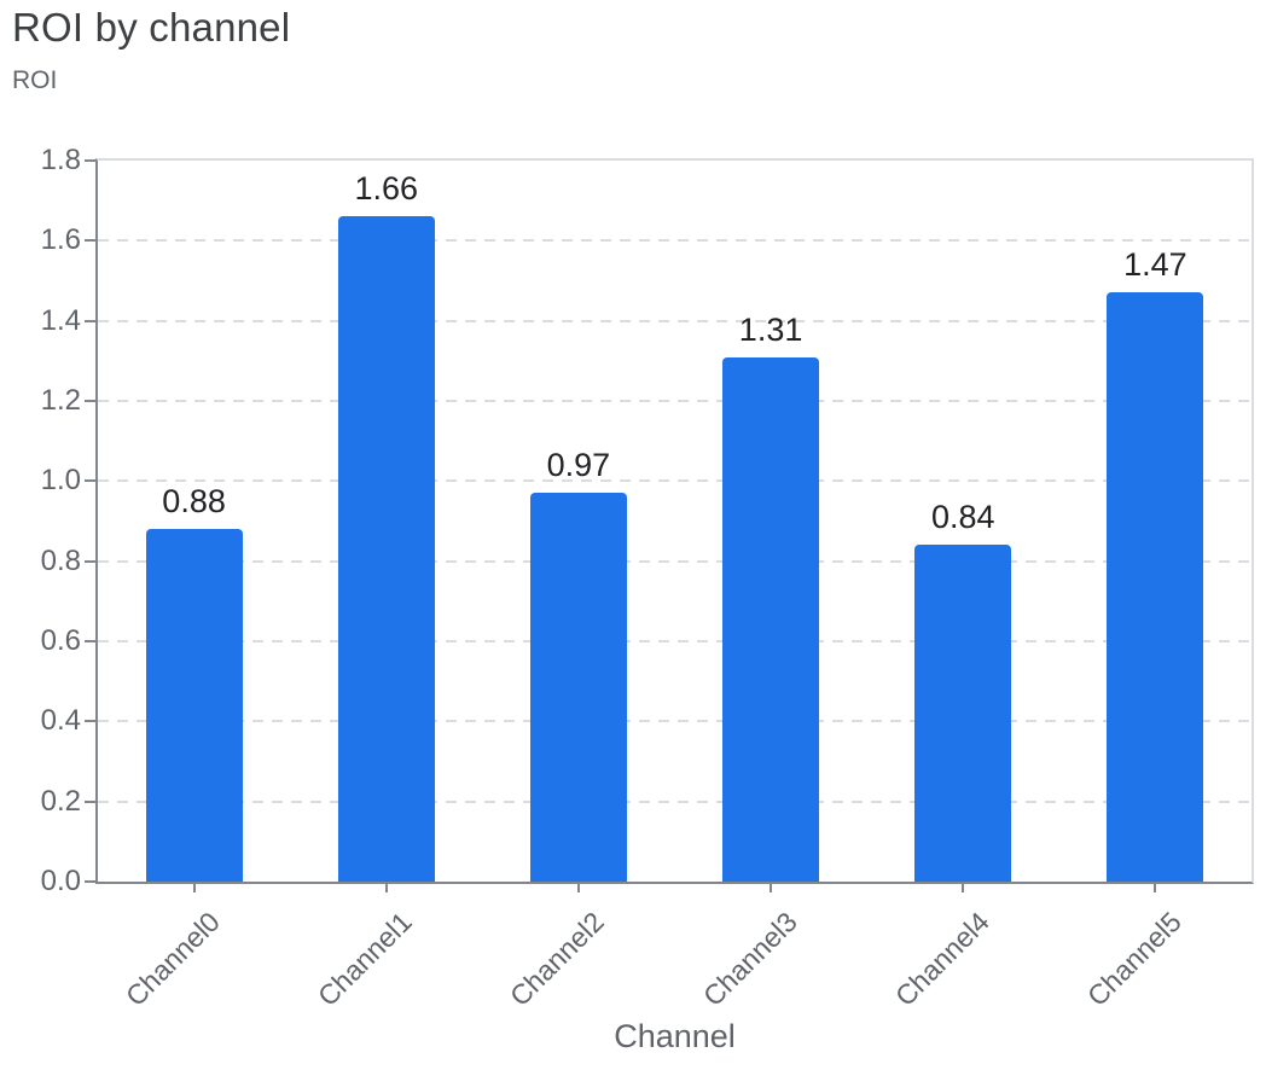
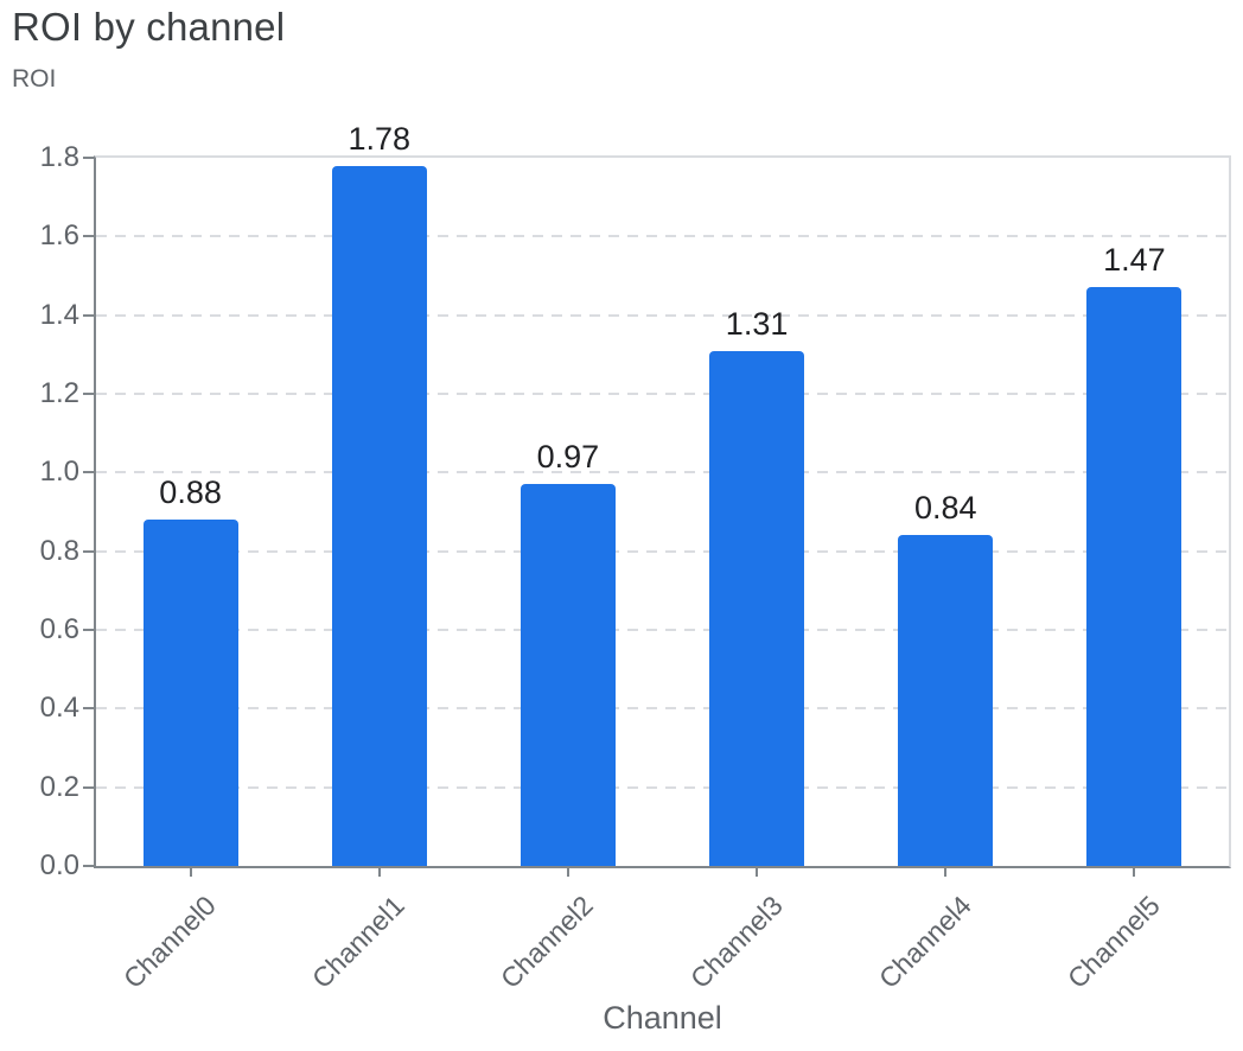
Channel1: 1.66 -> 1.78
